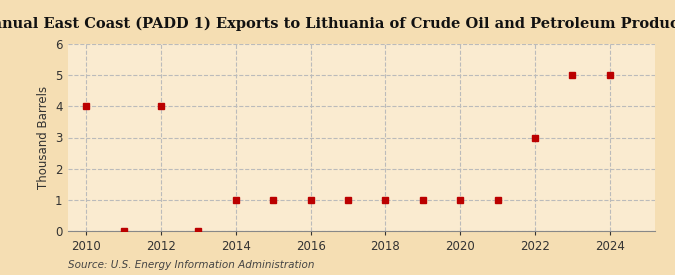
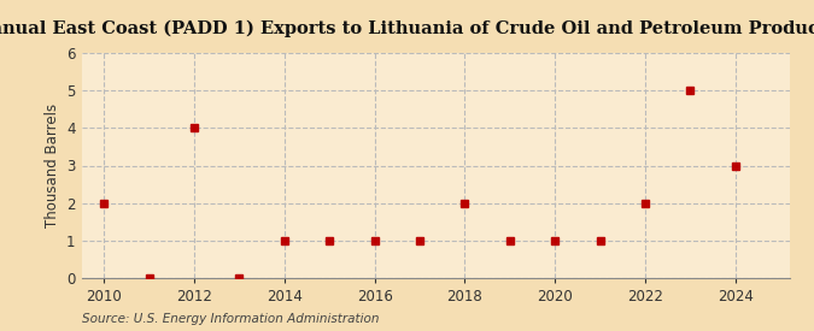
2010: 4 -> 2
2018: 1 -> 2
2022: 3 -> 2
2024: 5 -> 3
